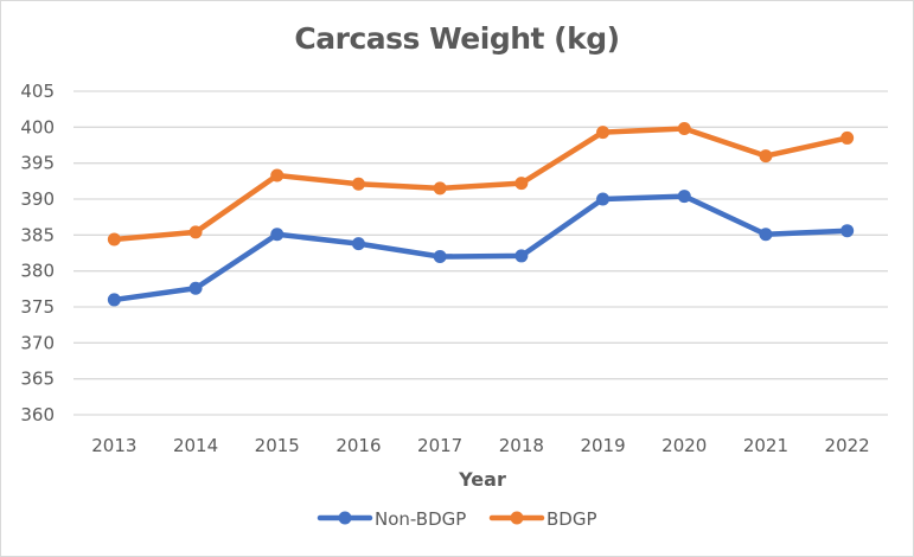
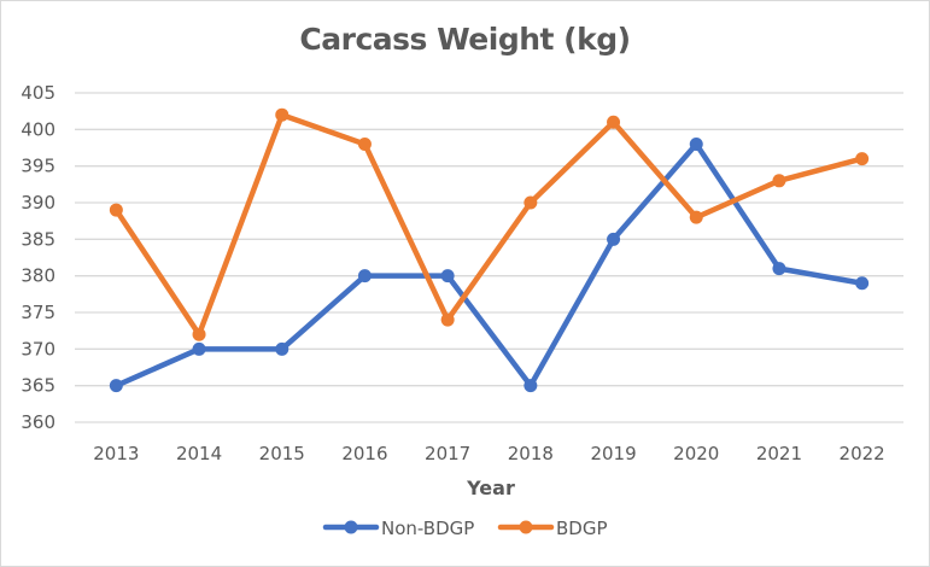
Non-BDGP/2013: 376 -> 365
BDGP/2013: 384 -> 389
Non-BDGP/2014: 378 -> 370
BDGP/2014: 385 -> 372
Non-BDGP/2015: 385 -> 370
BDGP/2015: 393 -> 402
Non-BDGP/2016: 384 -> 380
BDGP/2016: 392 -> 398
Non-BDGP/2017: 382 -> 380
BDGP/2017: 392 -> 374
Non-BDGP/2018: 382 -> 365
BDGP/2018: 392 -> 390
Non-BDGP/2019: 390 -> 385
BDGP/2019: 399 -> 401
Non-BDGP/2020: 390 -> 398
BDGP/2020: 400 -> 388
Non-BDGP/2021: 385 -> 381
BDGP/2021: 396 -> 393
Non-BDGP/2022: 386 -> 379
BDGP/2022: 398 -> 396
